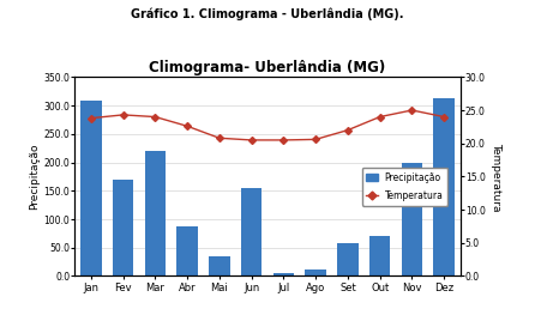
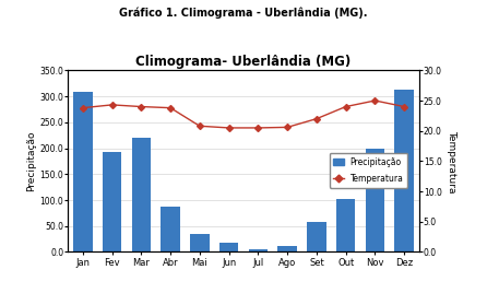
Precipitação/Fev: 170 -> 192
Temperatura/Abr: 22.6 -> 23.8
Precipitação/Jun: 155 -> 18
Precipitação/Out: 70 -> 103
